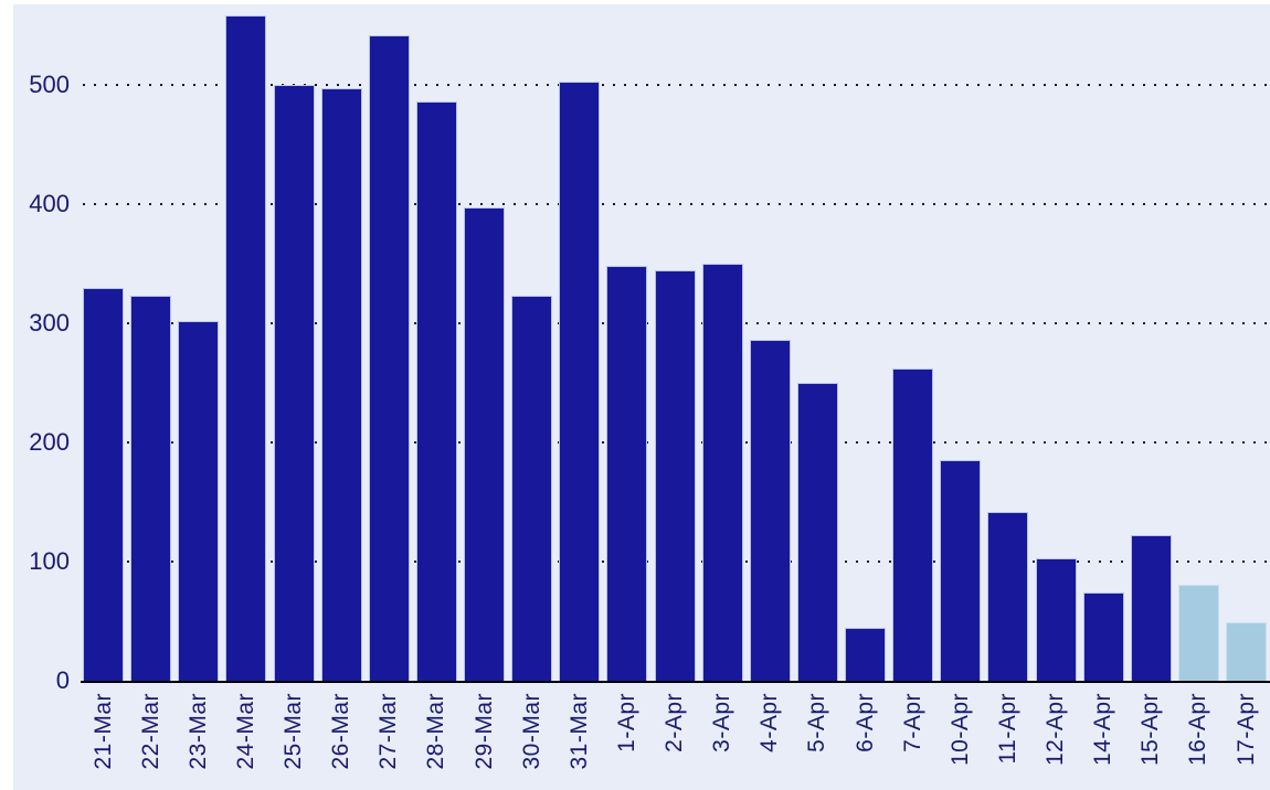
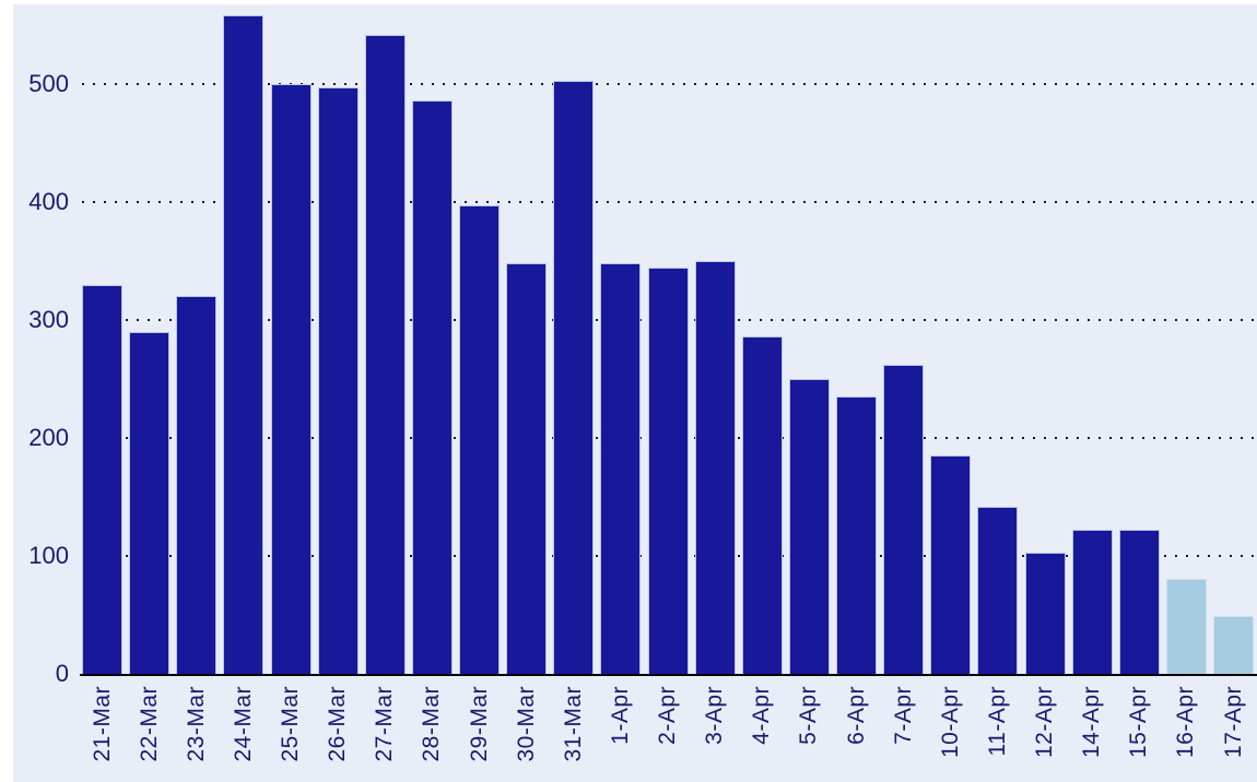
22-Mar: 323 -> 290
23-Mar: 302 -> 320
30-Mar: 323 -> 348
6-Apr: 44 -> 235
14-Apr: 74 -> 122
